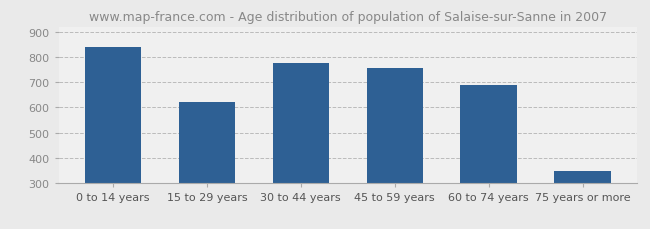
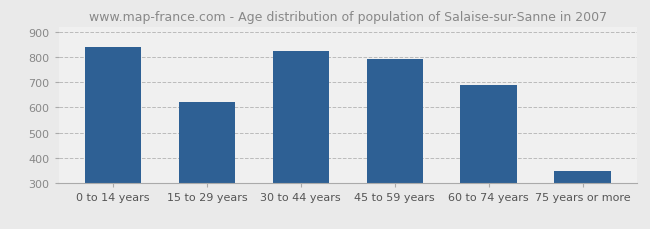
30 to 44 years: 775 -> 822
45 to 59 years: 755 -> 790
